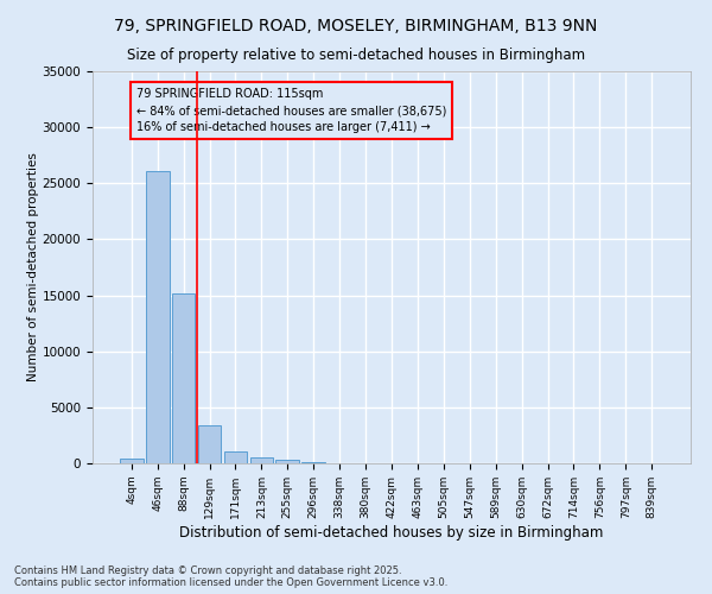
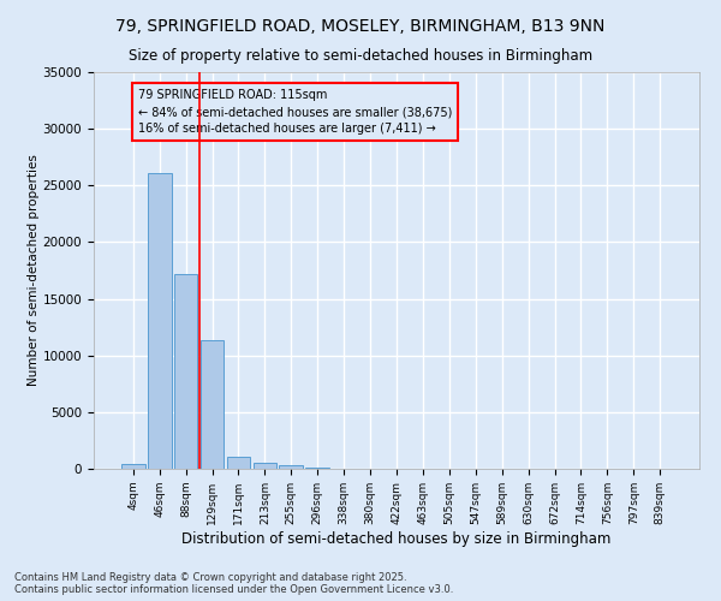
88sqm: 15200 -> 17200
129sqm: 3400 -> 11400
